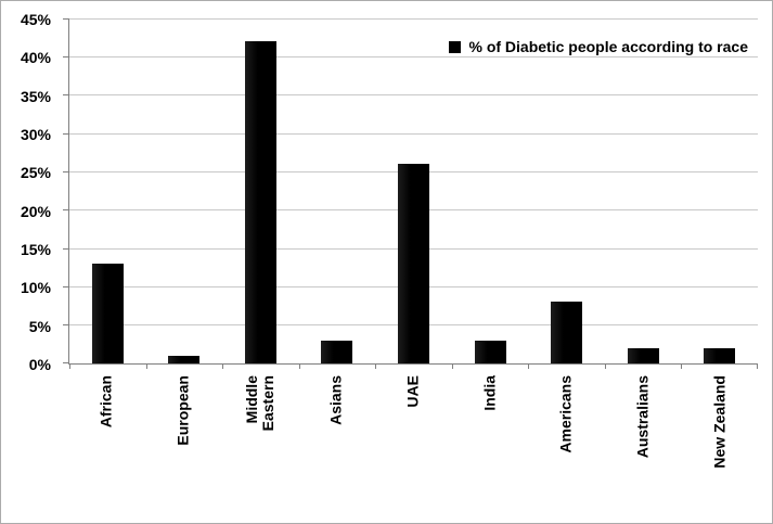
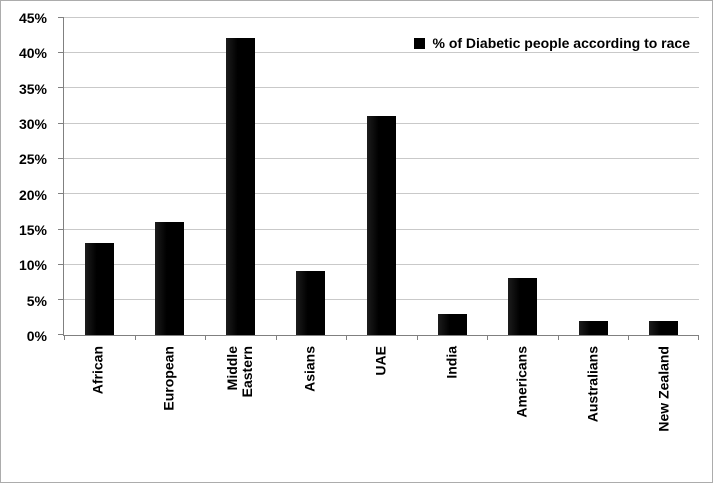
European: 1% -> 16%
Asians: 3% -> 9%
UAE: 26% -> 31%
